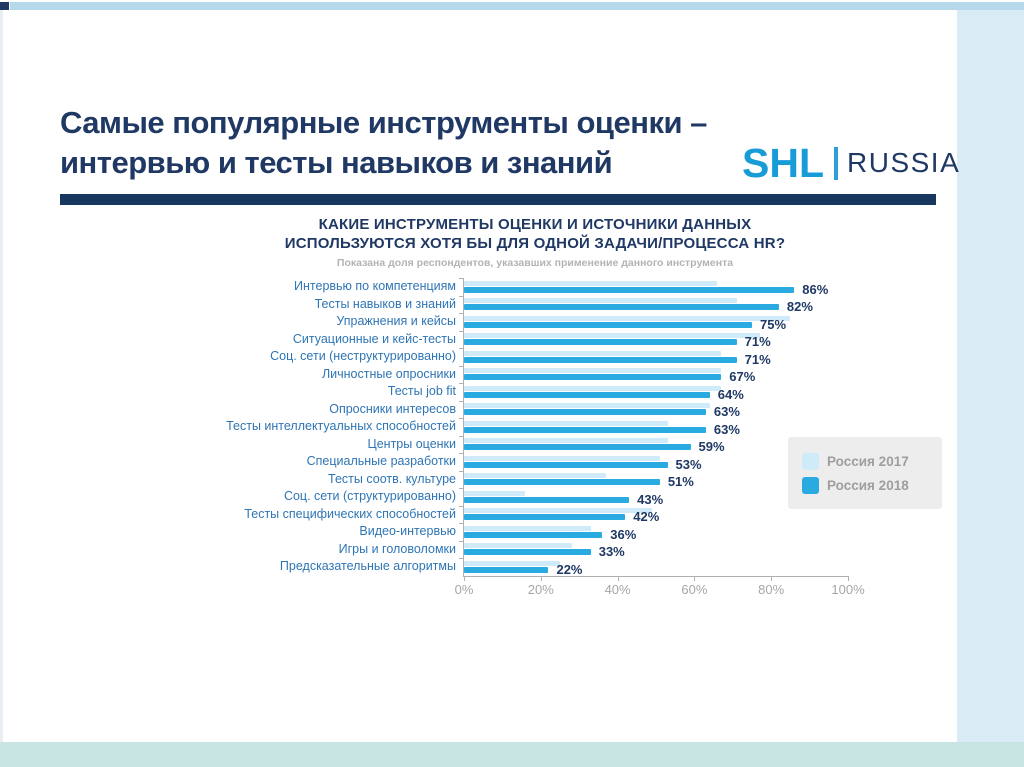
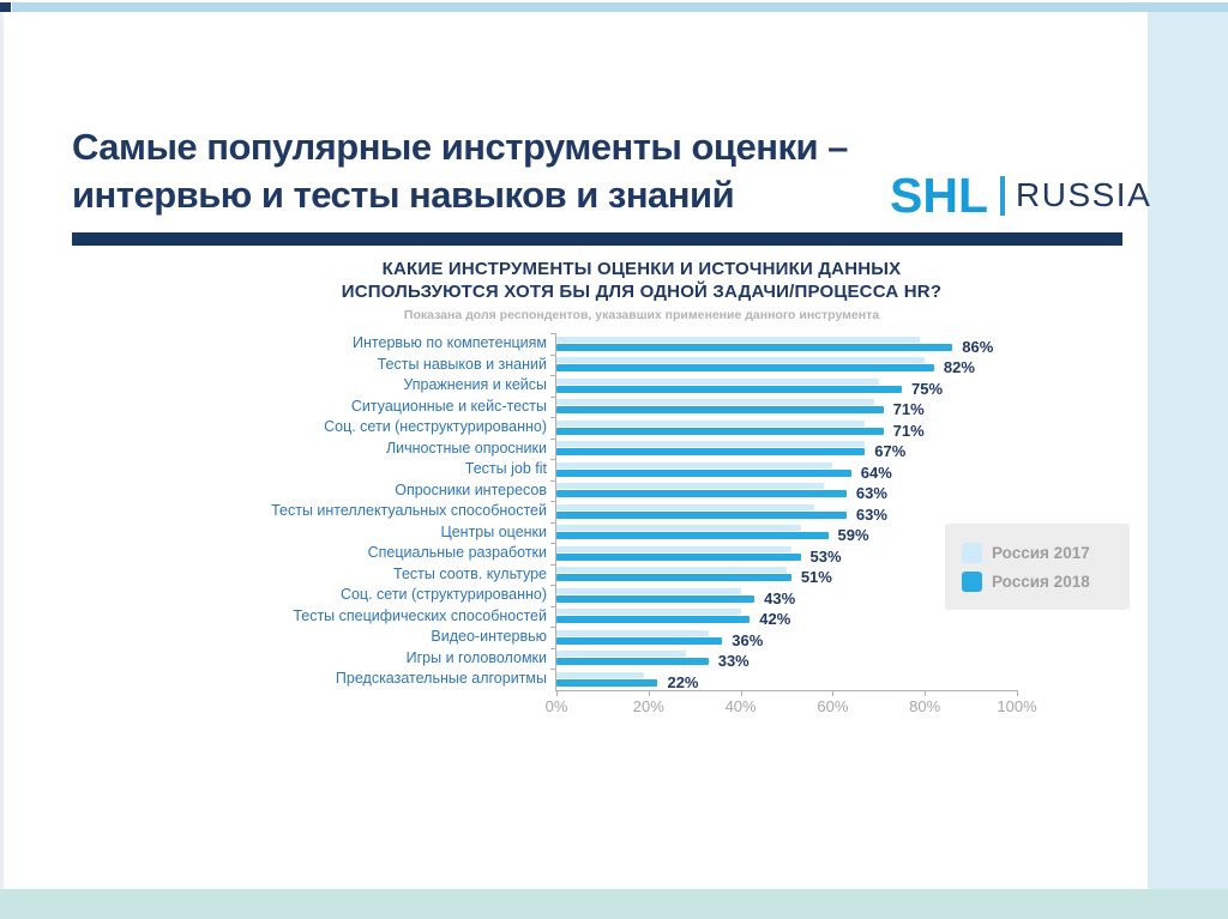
Россия 2017/Интервью по компетенциям: 66% -> 79%
Россия 2017/Тесты навыков и знаний: 71% -> 80%
Россия 2017/Упражнения и кейсы: 85% -> 70%
Россия 2017/Ситуационные и кейс-тесты: 77% -> 69%
Россия 2017/Тесты job fit: 67% -> 60%
Россия 2017/Опросники интересов: 64% -> 58%
Россия 2017/Тесты интеллектуальных способностей: 53% -> 56%
Россия 2017/Тесты соотв. культуре: 37% -> 50%
Россия 2017/Соц. сети (структурированно): 16% -> 40%
Россия 2017/Тесты специфических способностей: 49% -> 40%
Россия 2017/Предсказательные алгоритмы: 25% -> 19%
